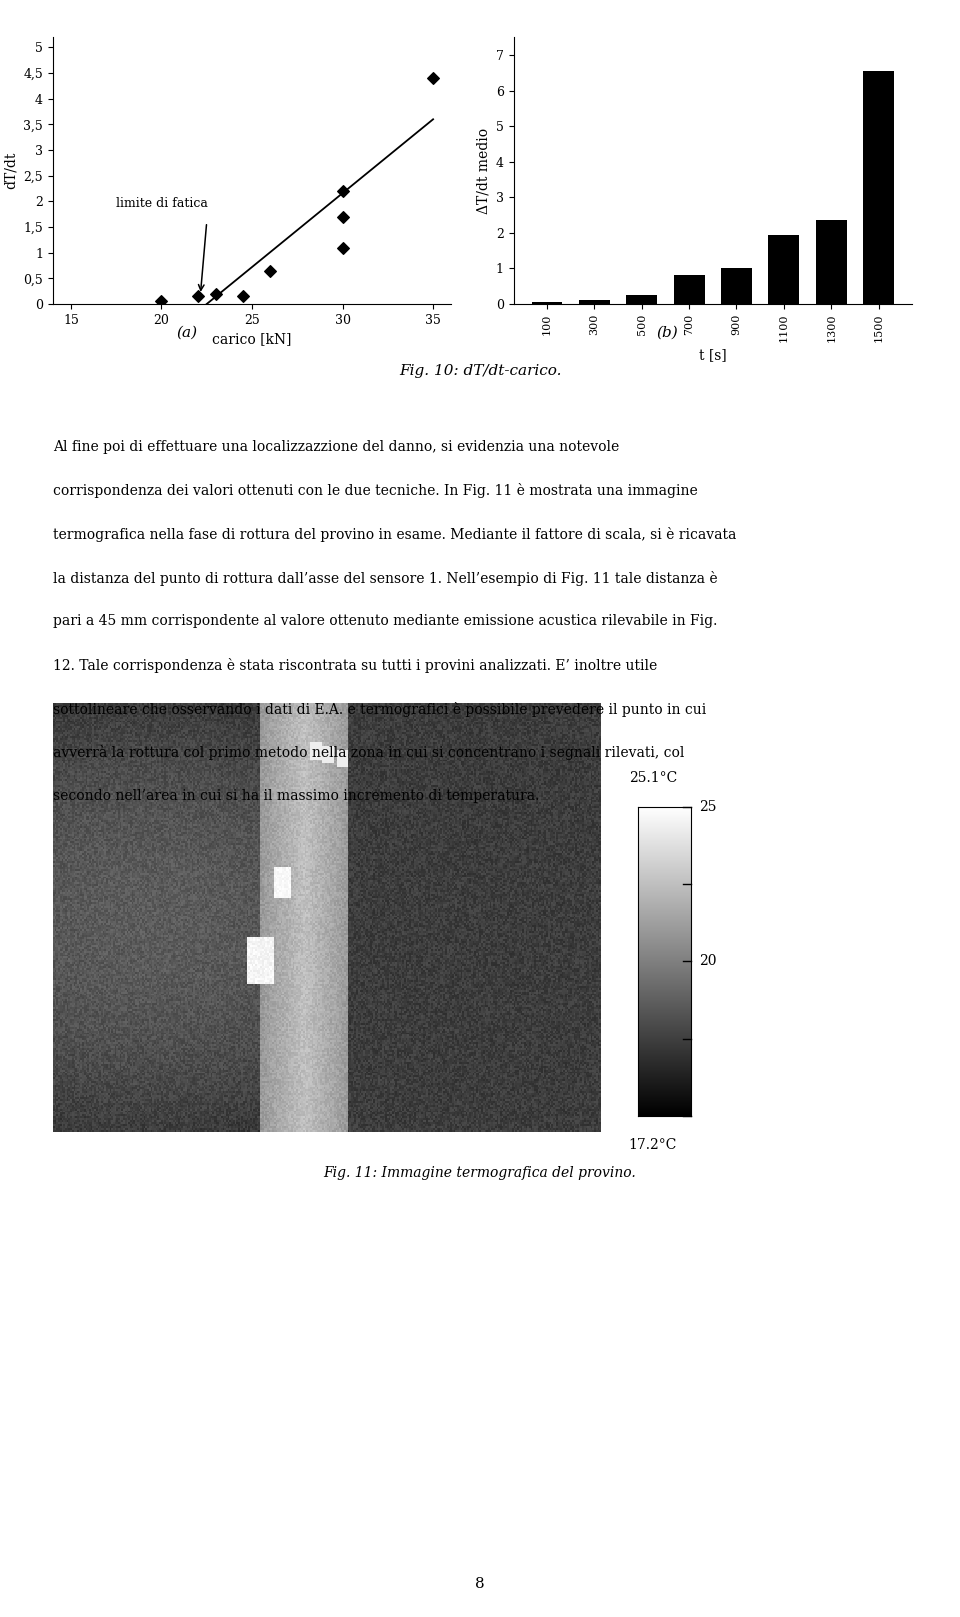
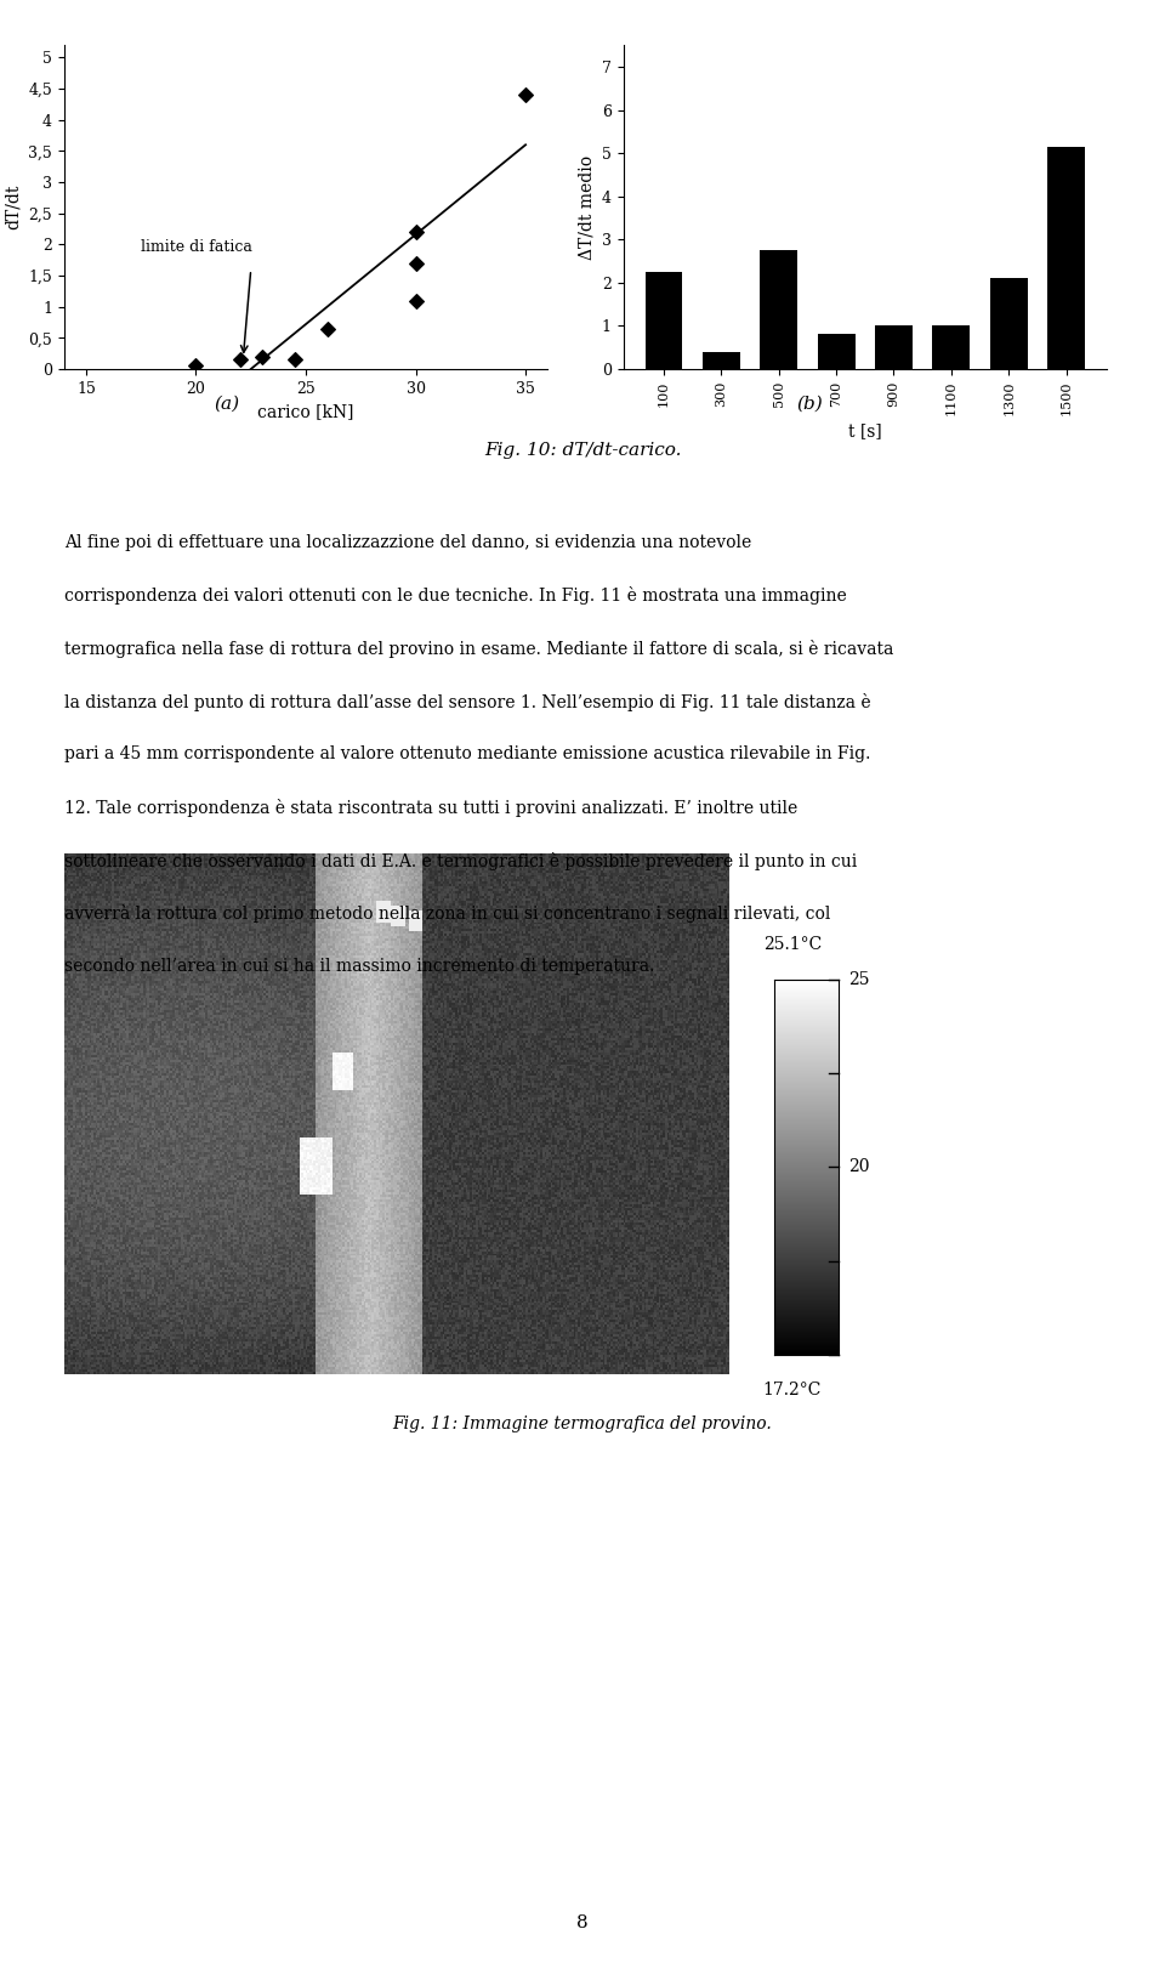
100: 0.07 -> 2.25
300: 0.12 -> 0.40
500: 0.25 -> 2.75
1100: 1.95 -> 1.00
1300: 2.35 -> 2.10
1500: 6.55 -> 5.15
